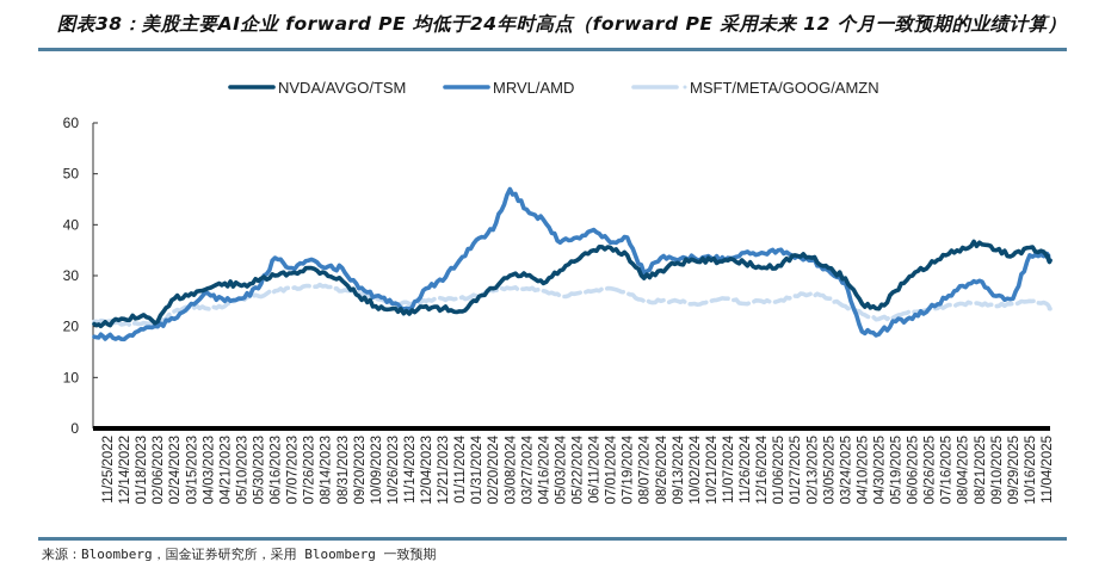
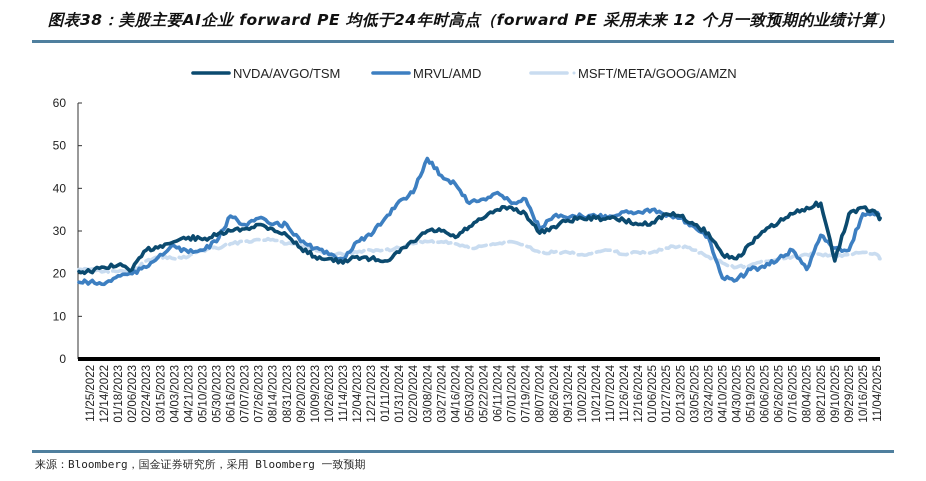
MRVL/AMD/08/04/2025: 28 -> 21
NVDA/AVGO/TSM/09/10/2025: 35 -> 23
